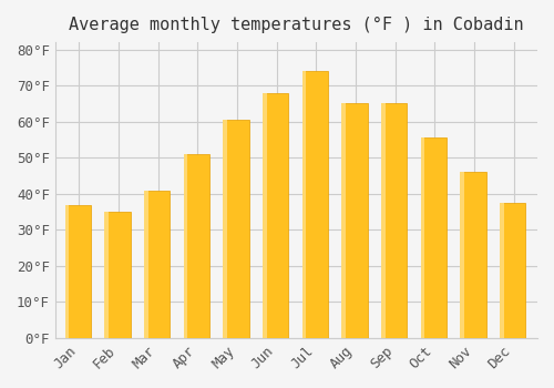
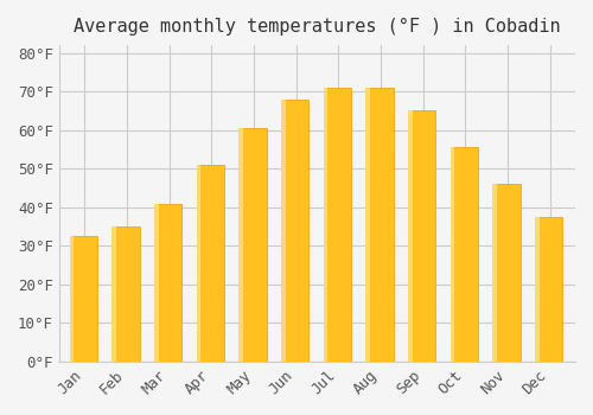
Jan: 37.0°F -> 32.5°F
Jul: 74.0°F -> 71.0°F
Aug: 65.0°F -> 71.0°F
